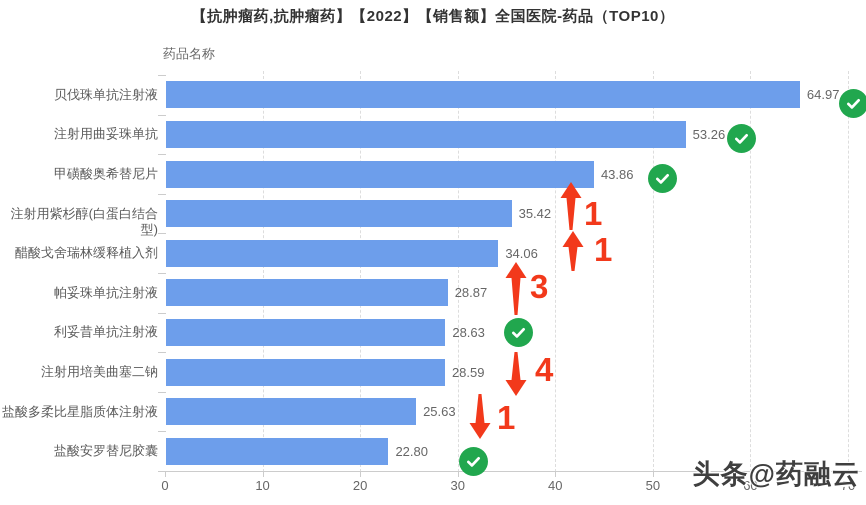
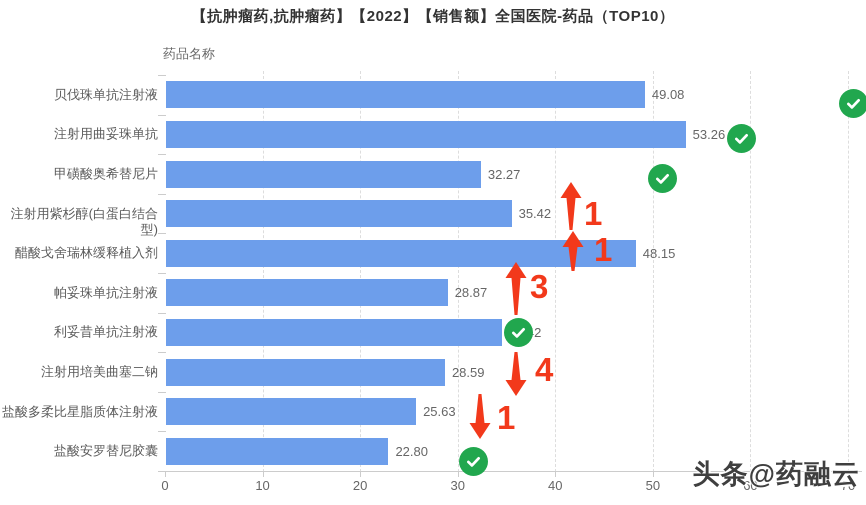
贝伐珠单抗注射液: 64.97 -> 49.08
甲磺酸奥希替尼片: 43.86 -> 32.27
醋酸戈舍瑞林缓释植入剂: 34.06 -> 48.15
利妥昔单抗注射液: 28.63 -> 34.42
